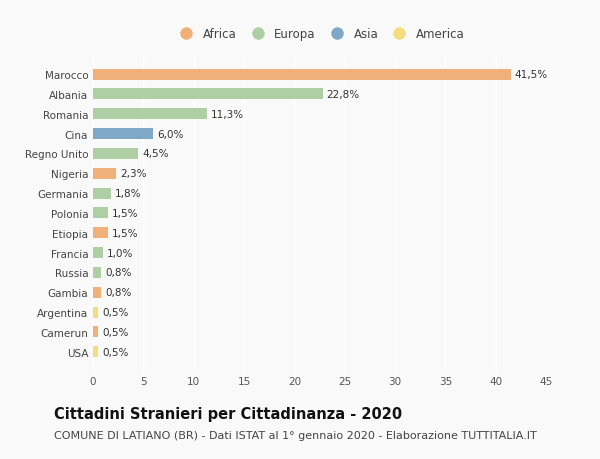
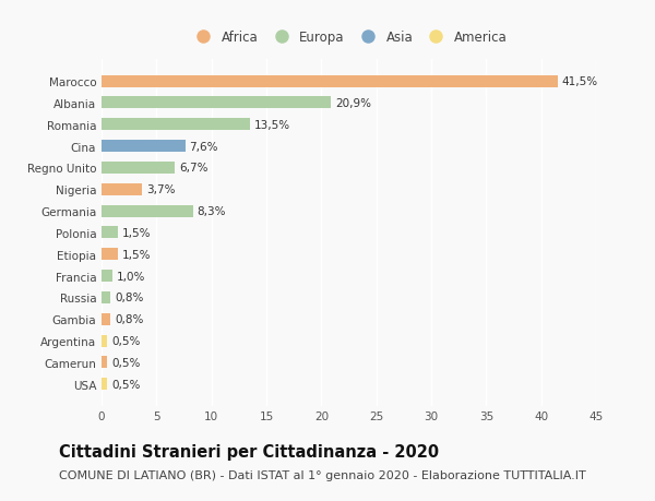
Albania: 22,8% -> 20,9%
Romania: 11,3% -> 13,5%
Cina: 6,0% -> 7,6%
Regno Unito: 4,5% -> 6,7%
Nigeria: 2,3% -> 3,7%
Germania: 1,8% -> 8,3%
